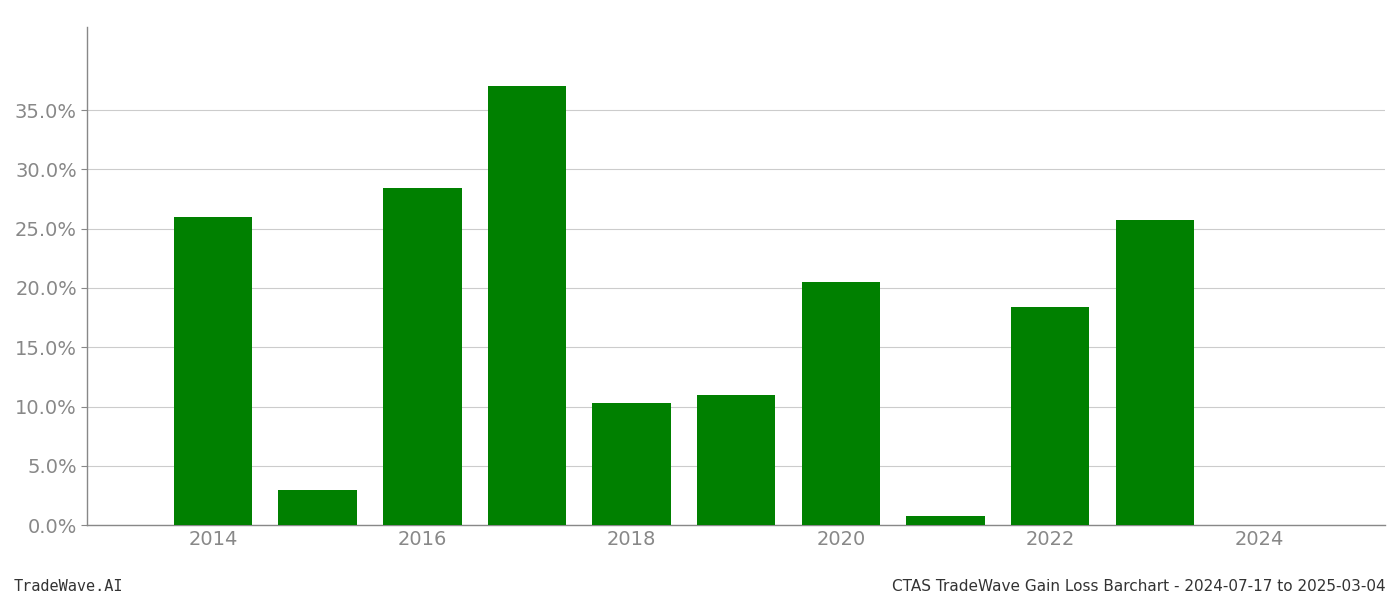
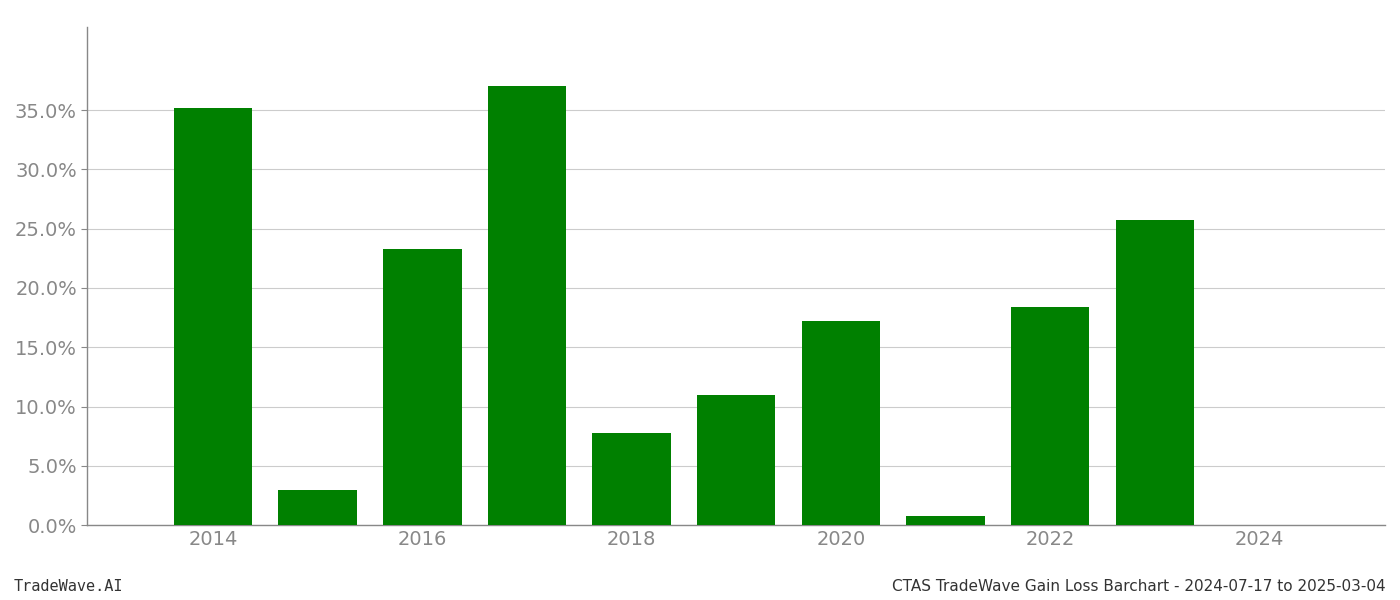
2014: 26.0% -> 35.2%
2016: 28.4% -> 23.3%
2018: 10.3% -> 7.8%
2020: 20.5% -> 17.2%
